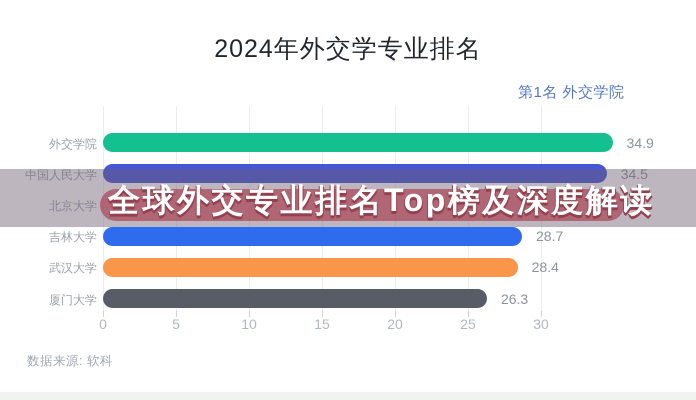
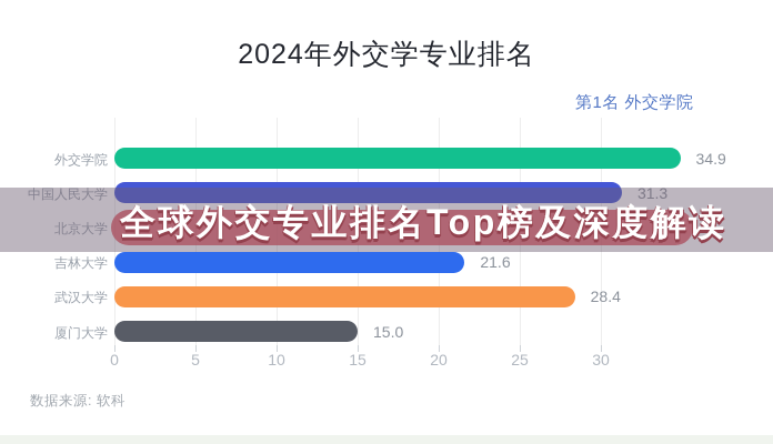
中国人民大学: 34.5 -> 31.3
吉林大学: 28.7 -> 21.6
厦门大学: 26.3 -> 15.0
